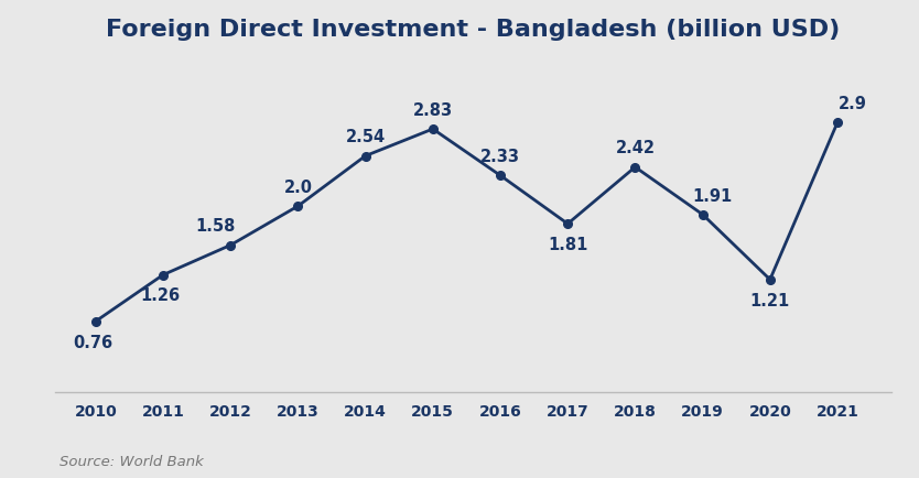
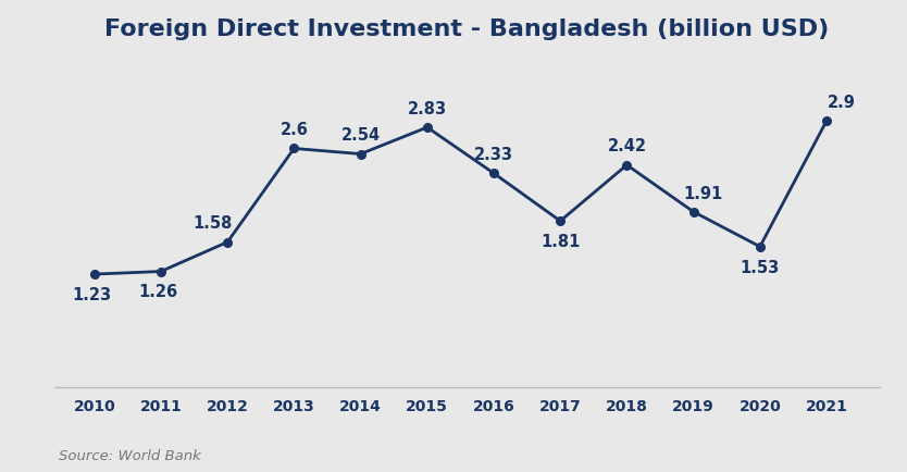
2010: 0.76 -> 1.23
2013: 2.0 -> 2.6
2020: 1.21 -> 1.53
